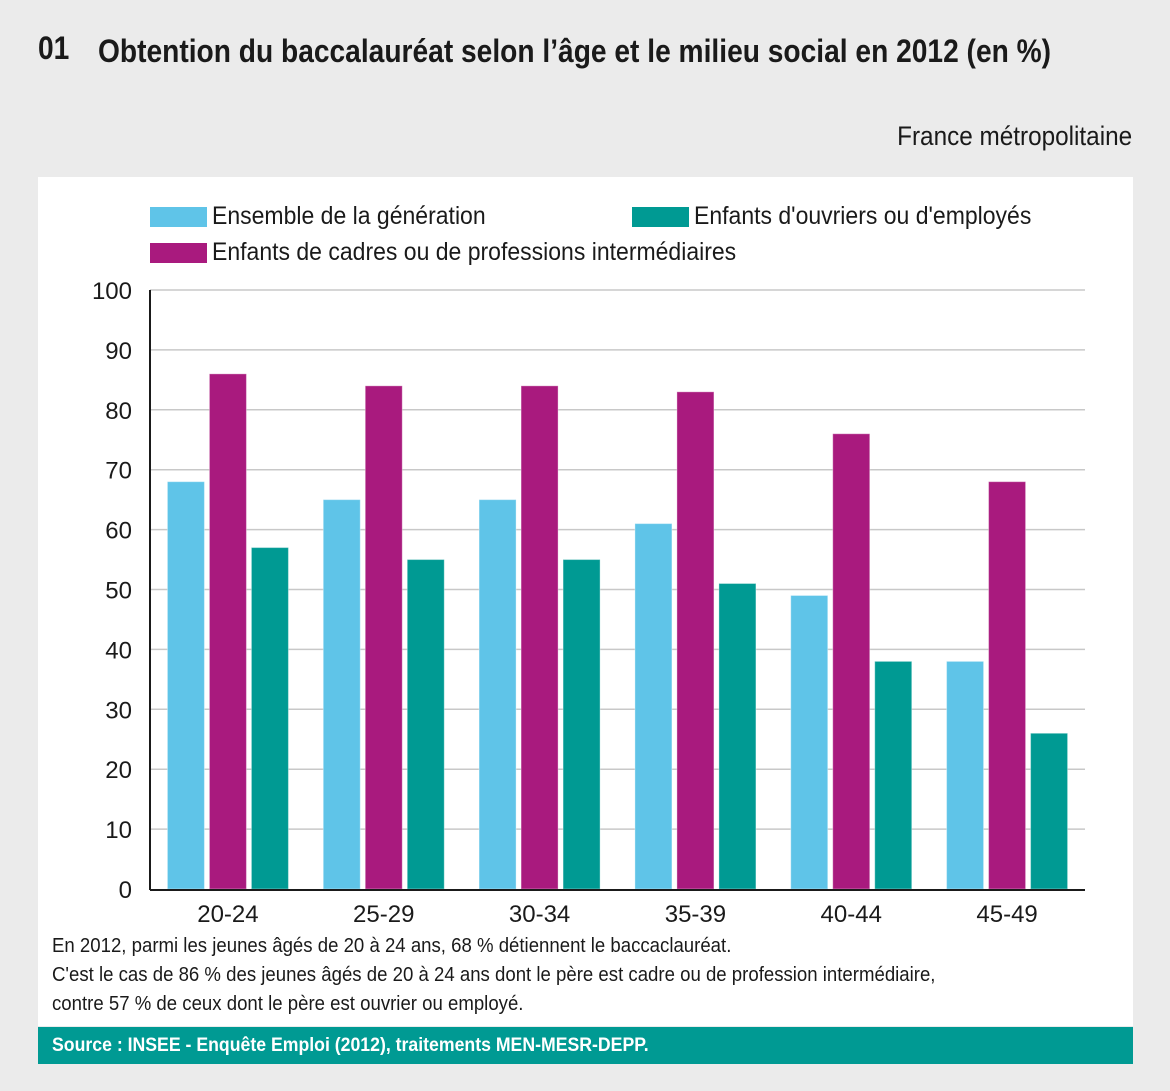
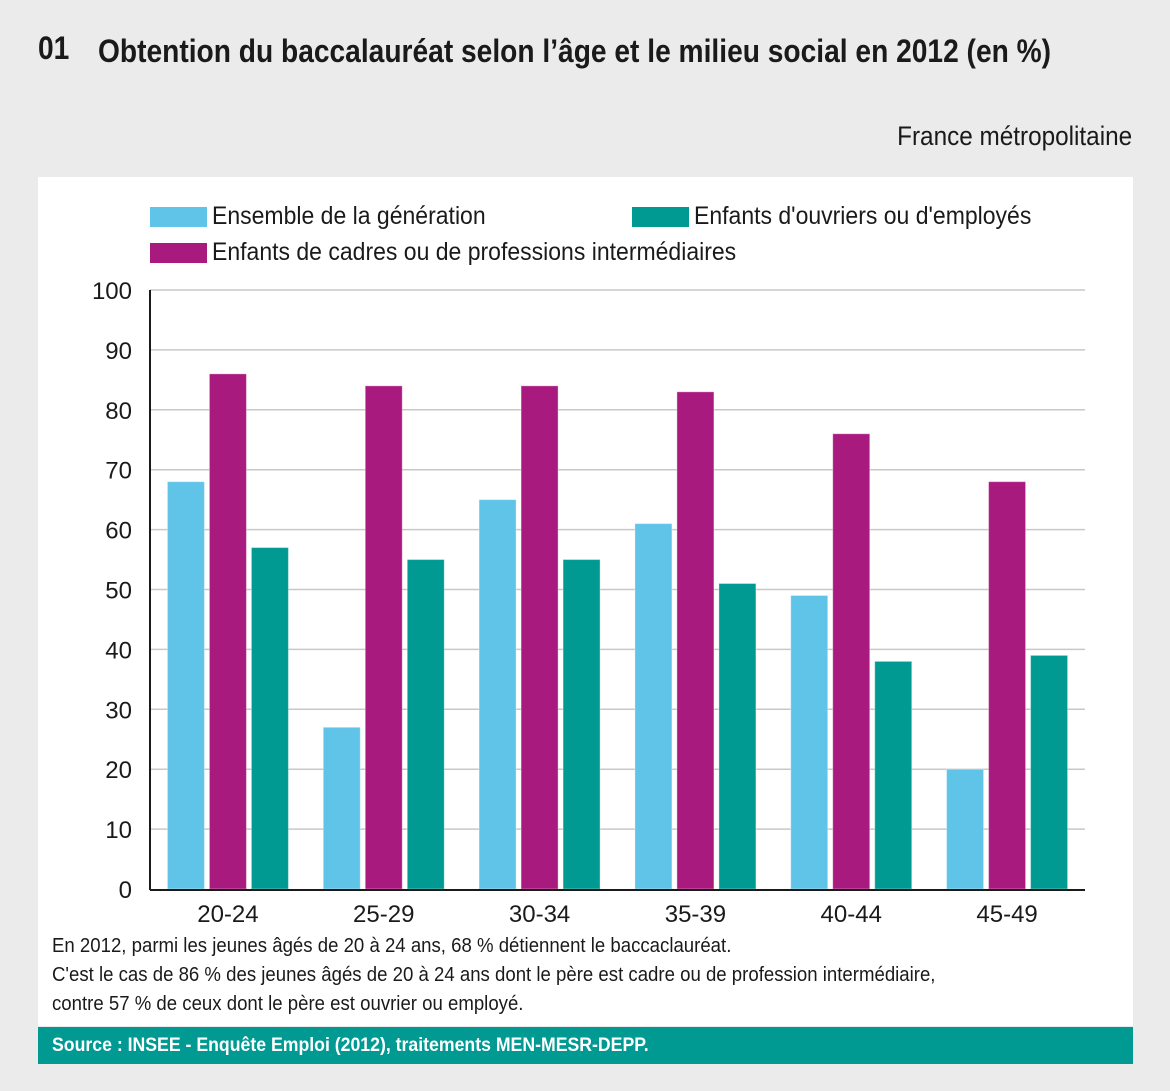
Ensemble de la génération/25-29: 65 -> 27
Ensemble de la génération/45-49: 38 -> 20
Enfants d'ouvriers ou d'employés/45-49: 26 -> 39
